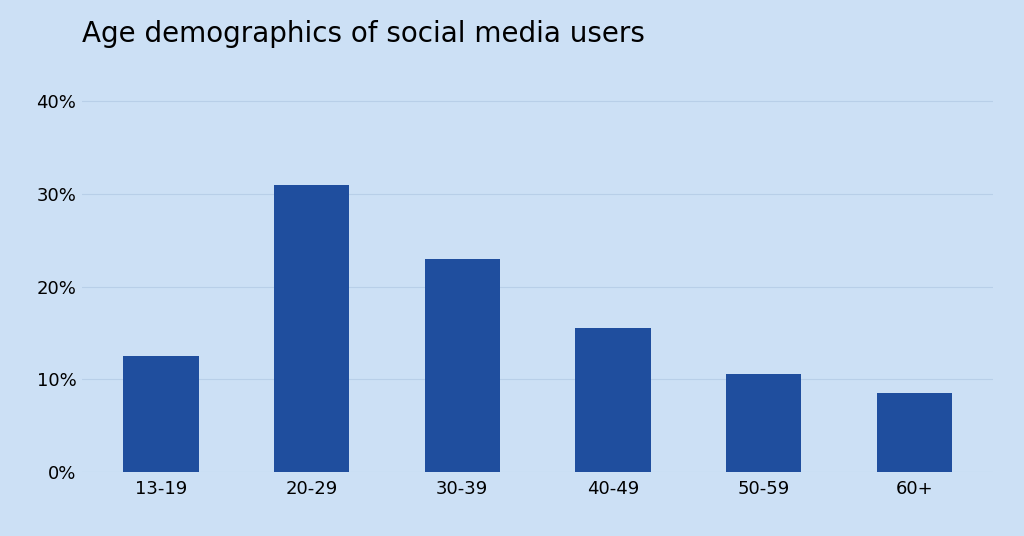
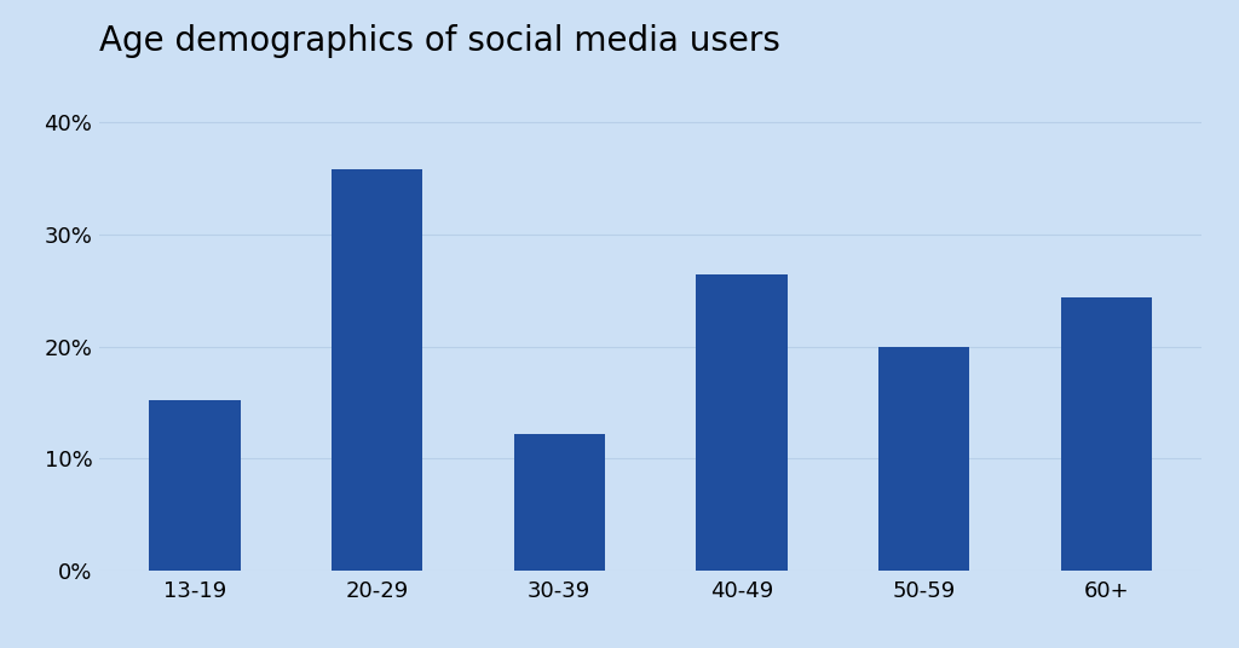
13-19: 12.5% -> 15.2%
20-29: 31.0% -> 35.8%
30-39: 23.0% -> 12.2%
40-49: 15.5% -> 26.4%
50-59: 10.5% -> 20.0%
60+: 8.5% -> 24.4%
